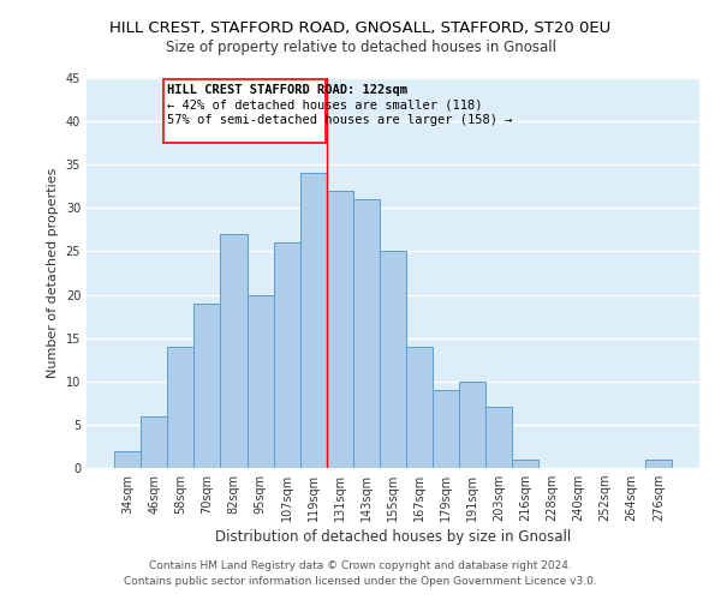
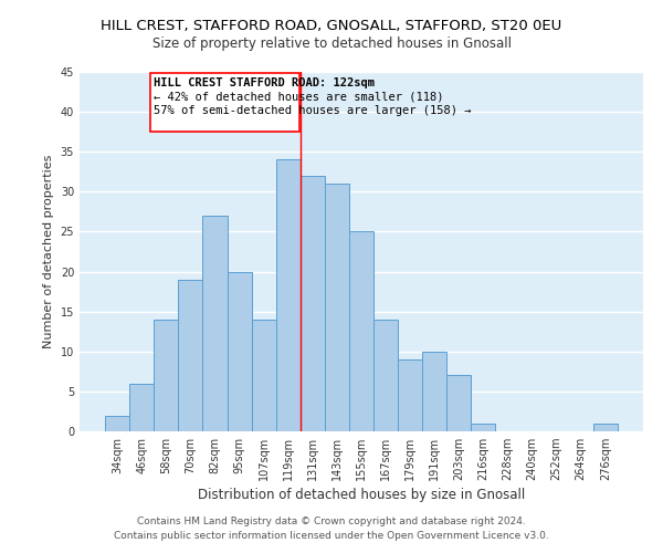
107sqm: 26 -> 14
